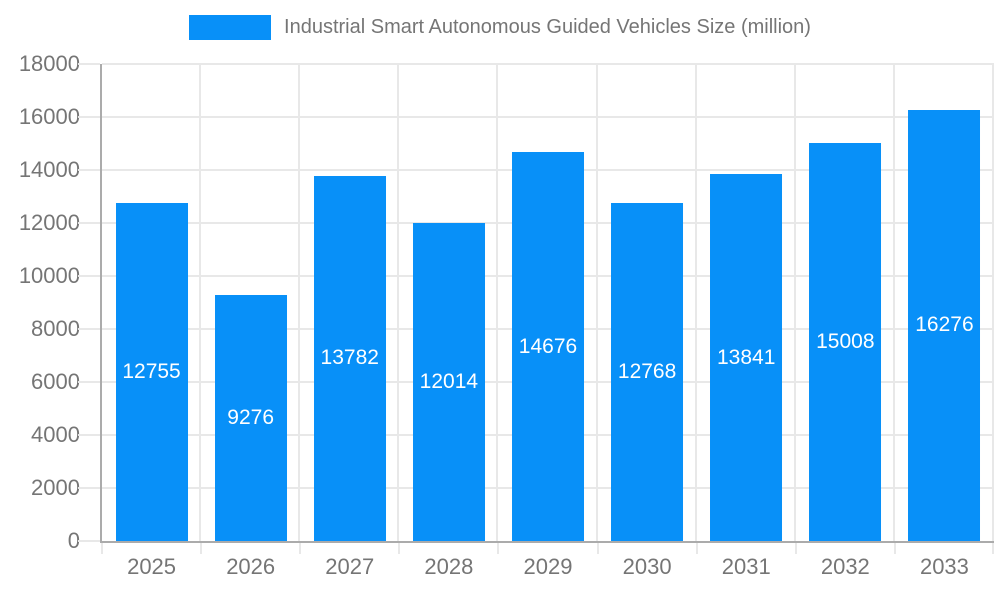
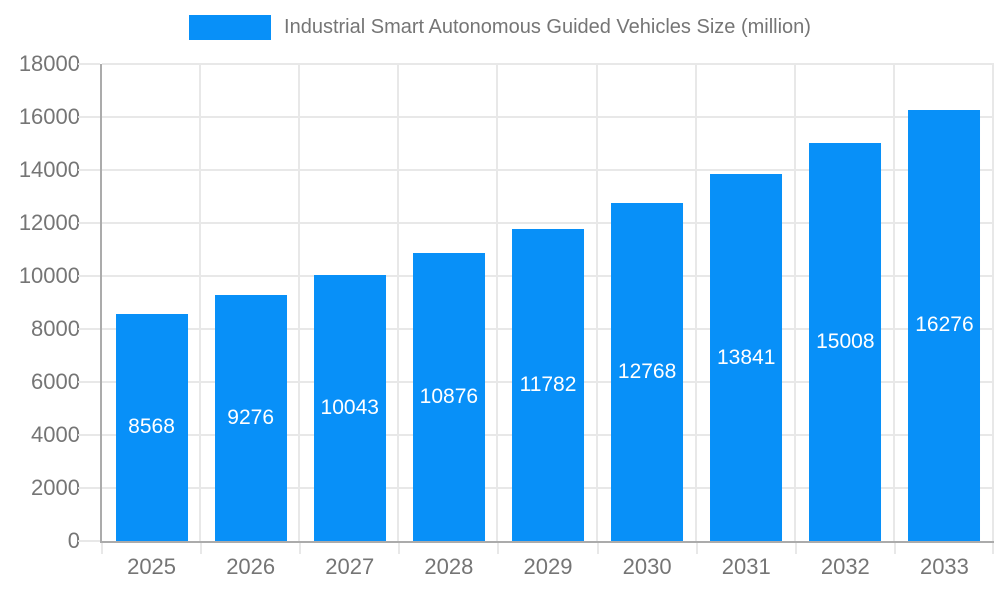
2025: 12755 -> 8568
2027: 13782 -> 10043
2028: 12014 -> 10876
2029: 14676 -> 11782
